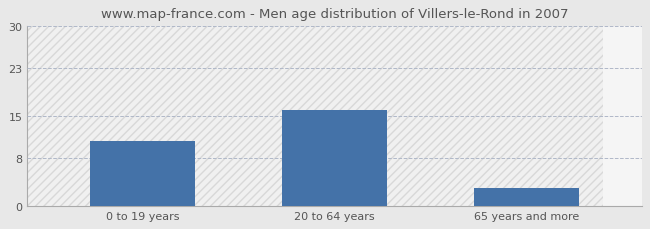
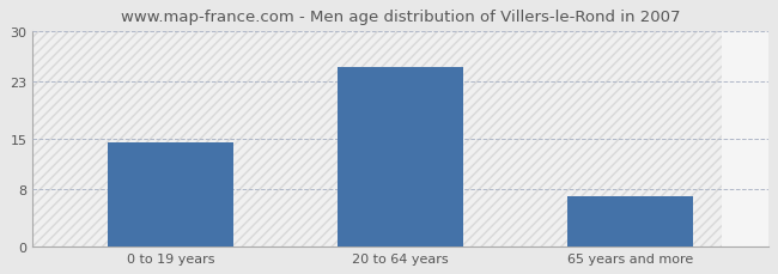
0 to 19 years: 10.8 -> 14.5
20 to 64 years: 16.0 -> 25.0
65 years and more: 3.0 -> 7.0
